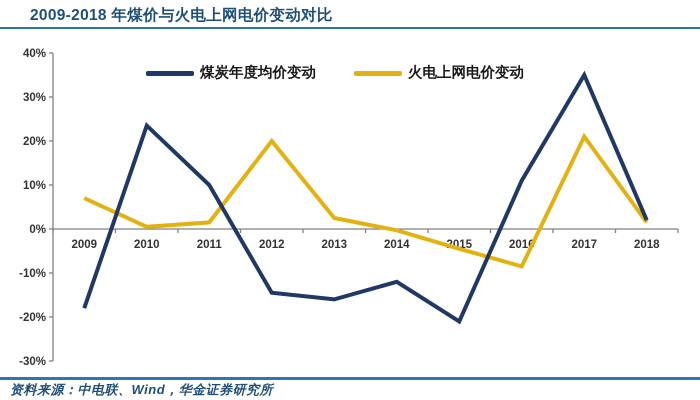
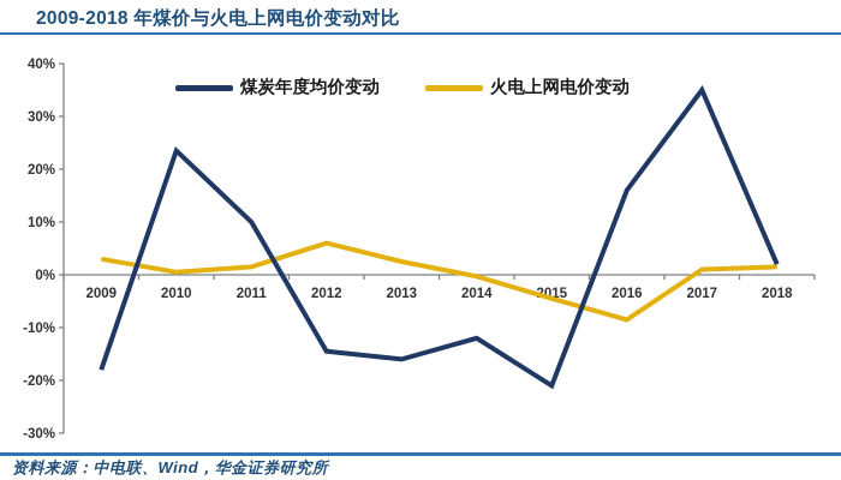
火电上网电价变动/2009: 7% -> 3%
火电上网电价变动/2012: 20% -> 6%
煤炭年度均价变动/2016: 11% -> 16%
火电上网电价变动/2017: 21% -> 1%
